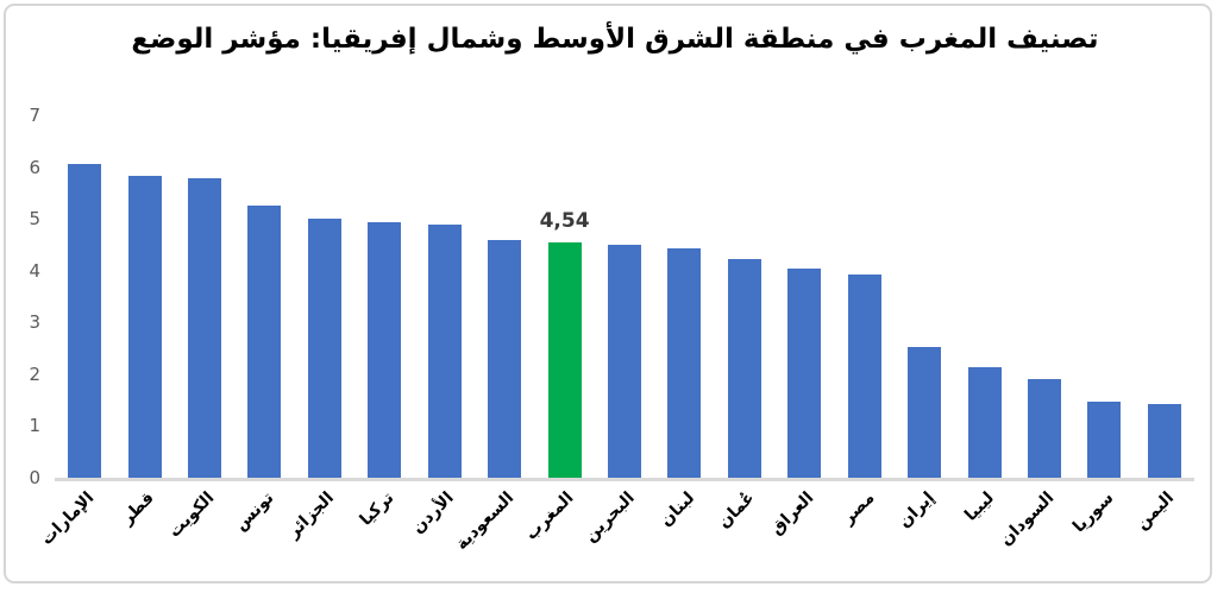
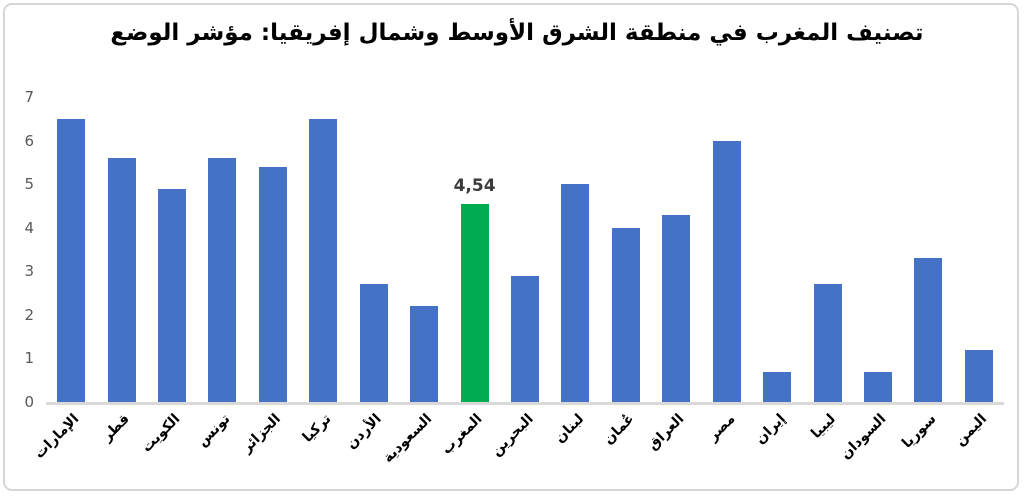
الإمارات: 6.0 -> 6.5
قطر: 5.8 -> 5.6
الكويت: 5.8 -> 4.9
تونس: 5.2 -> 5.6
الجزائر: 5.0 -> 5.4
تركيا: 4.9 -> 6.5
الأردن: 4.9 -> 2.7
السعودية: 4.6 -> 2.2
البحرين: 4.5 -> 2.9
لبنان: 4.4 -> 5.0
عُمان: 4.2 -> 4.0
العراق: 4.0 -> 4.3
مصر: 3.9 -> 6.0
إيران: 2.5 -> 0.7
ليبيا: 2.1 -> 2.7
السودان: 1.9 -> 0.7
سوريا: 1.5 -> 3.3
اليمن: 1.4 -> 1.2
